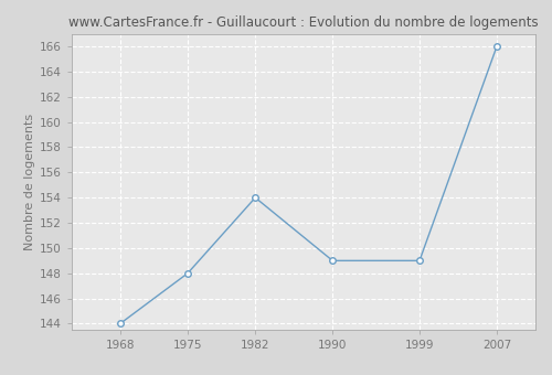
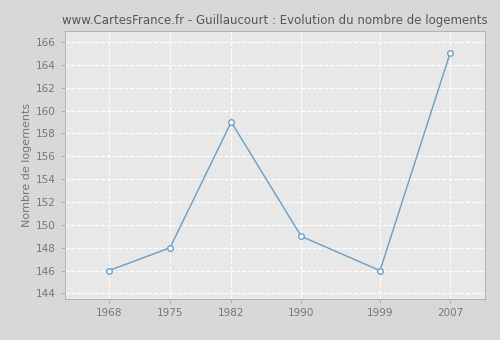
1968: 144 -> 146
1982: 154 -> 159
1999: 149 -> 146
2007: 166 -> 165
